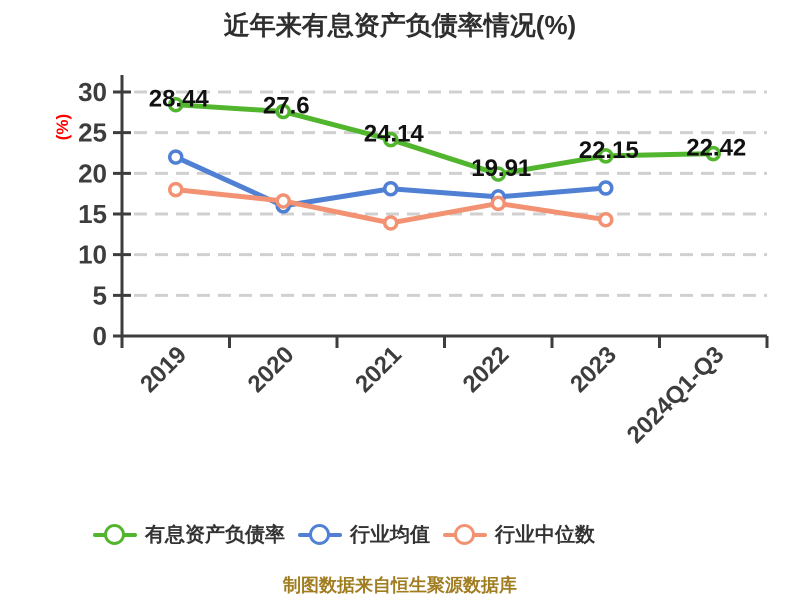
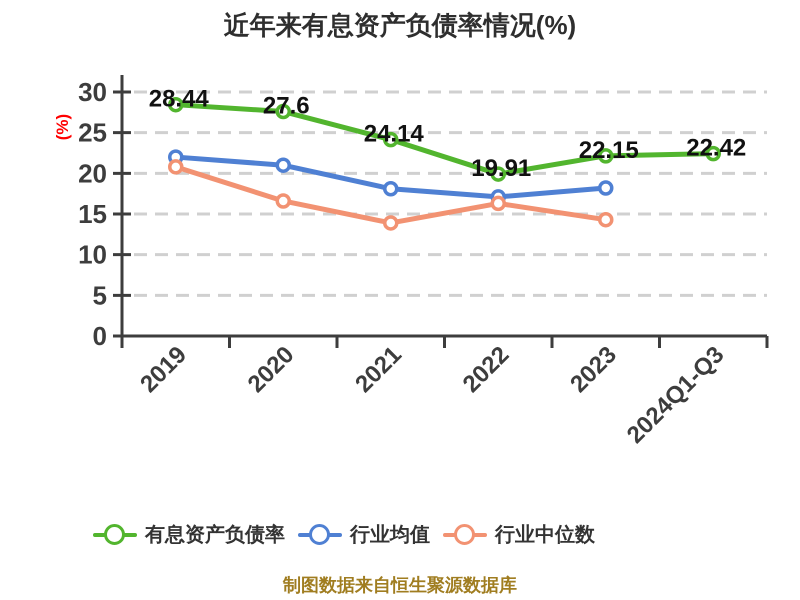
行业中位数/2019: 18 -> 21
行业均值/2020: 16 -> 21
